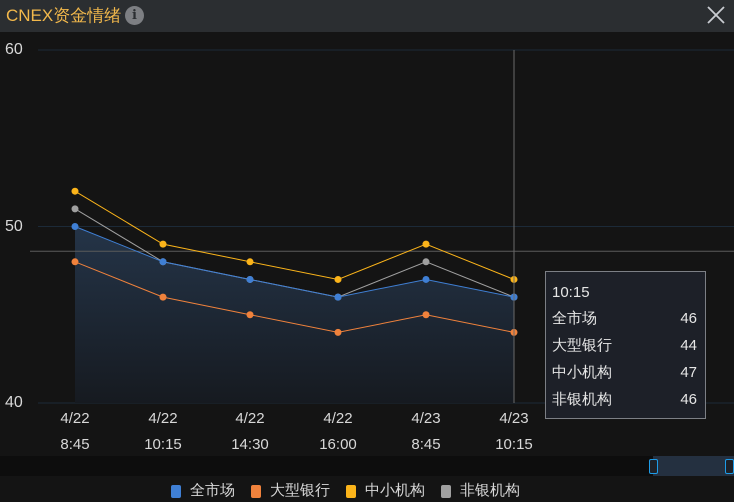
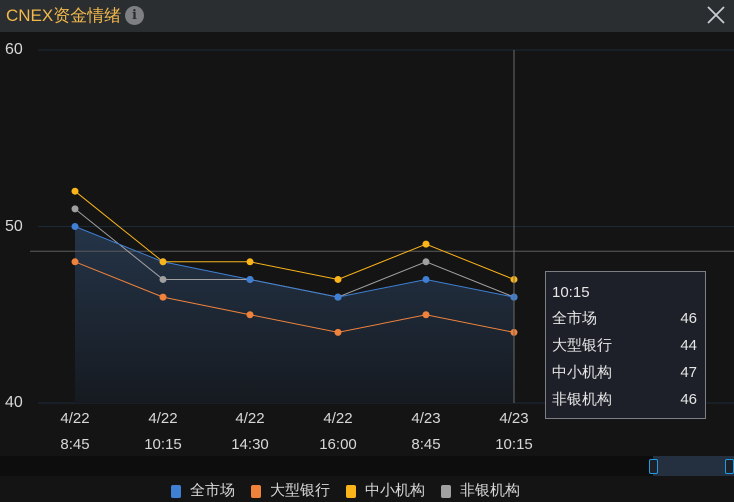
中小机构/4/22 10:15: 49 -> 48
非银机构/4/22 10:15: 48 -> 47
